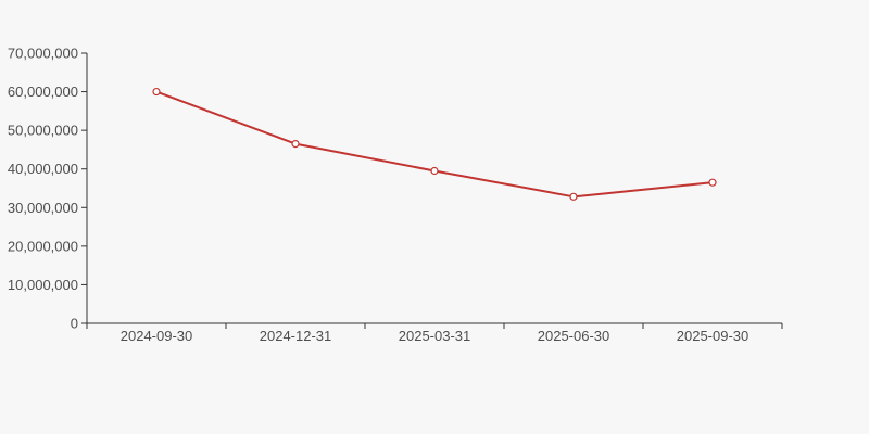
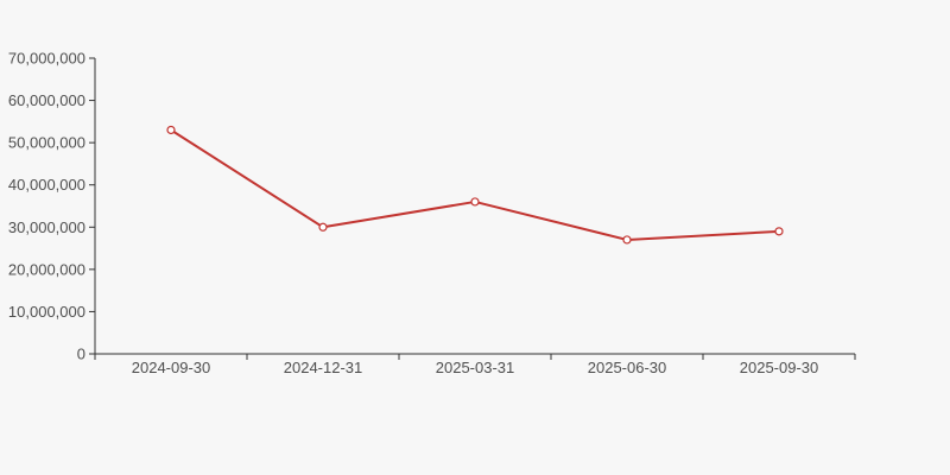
2024-09-30: 60000000 -> 53000000
2024-12-31: 46000000 -> 30000000
2025-03-31: 40000000 -> 36000000
2025-06-30: 33000000 -> 27000000
2025-09-30: 36000000 -> 29000000
